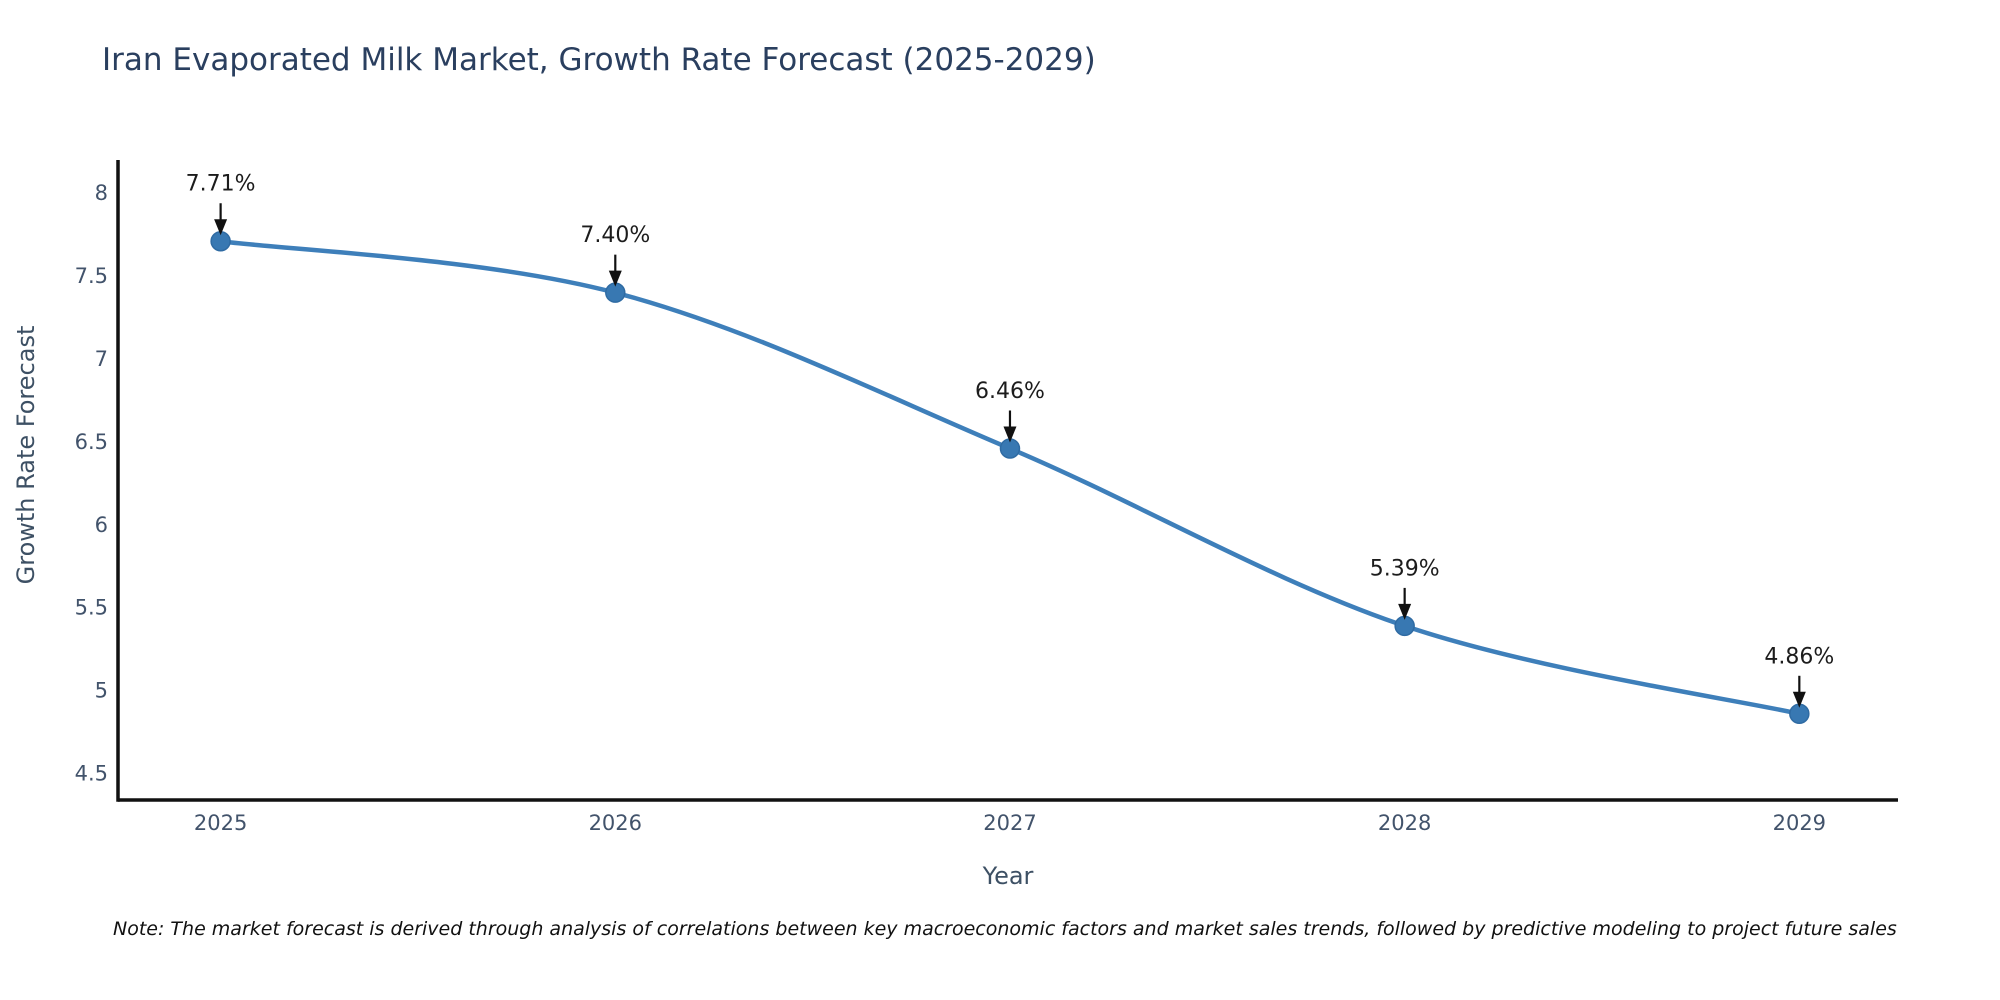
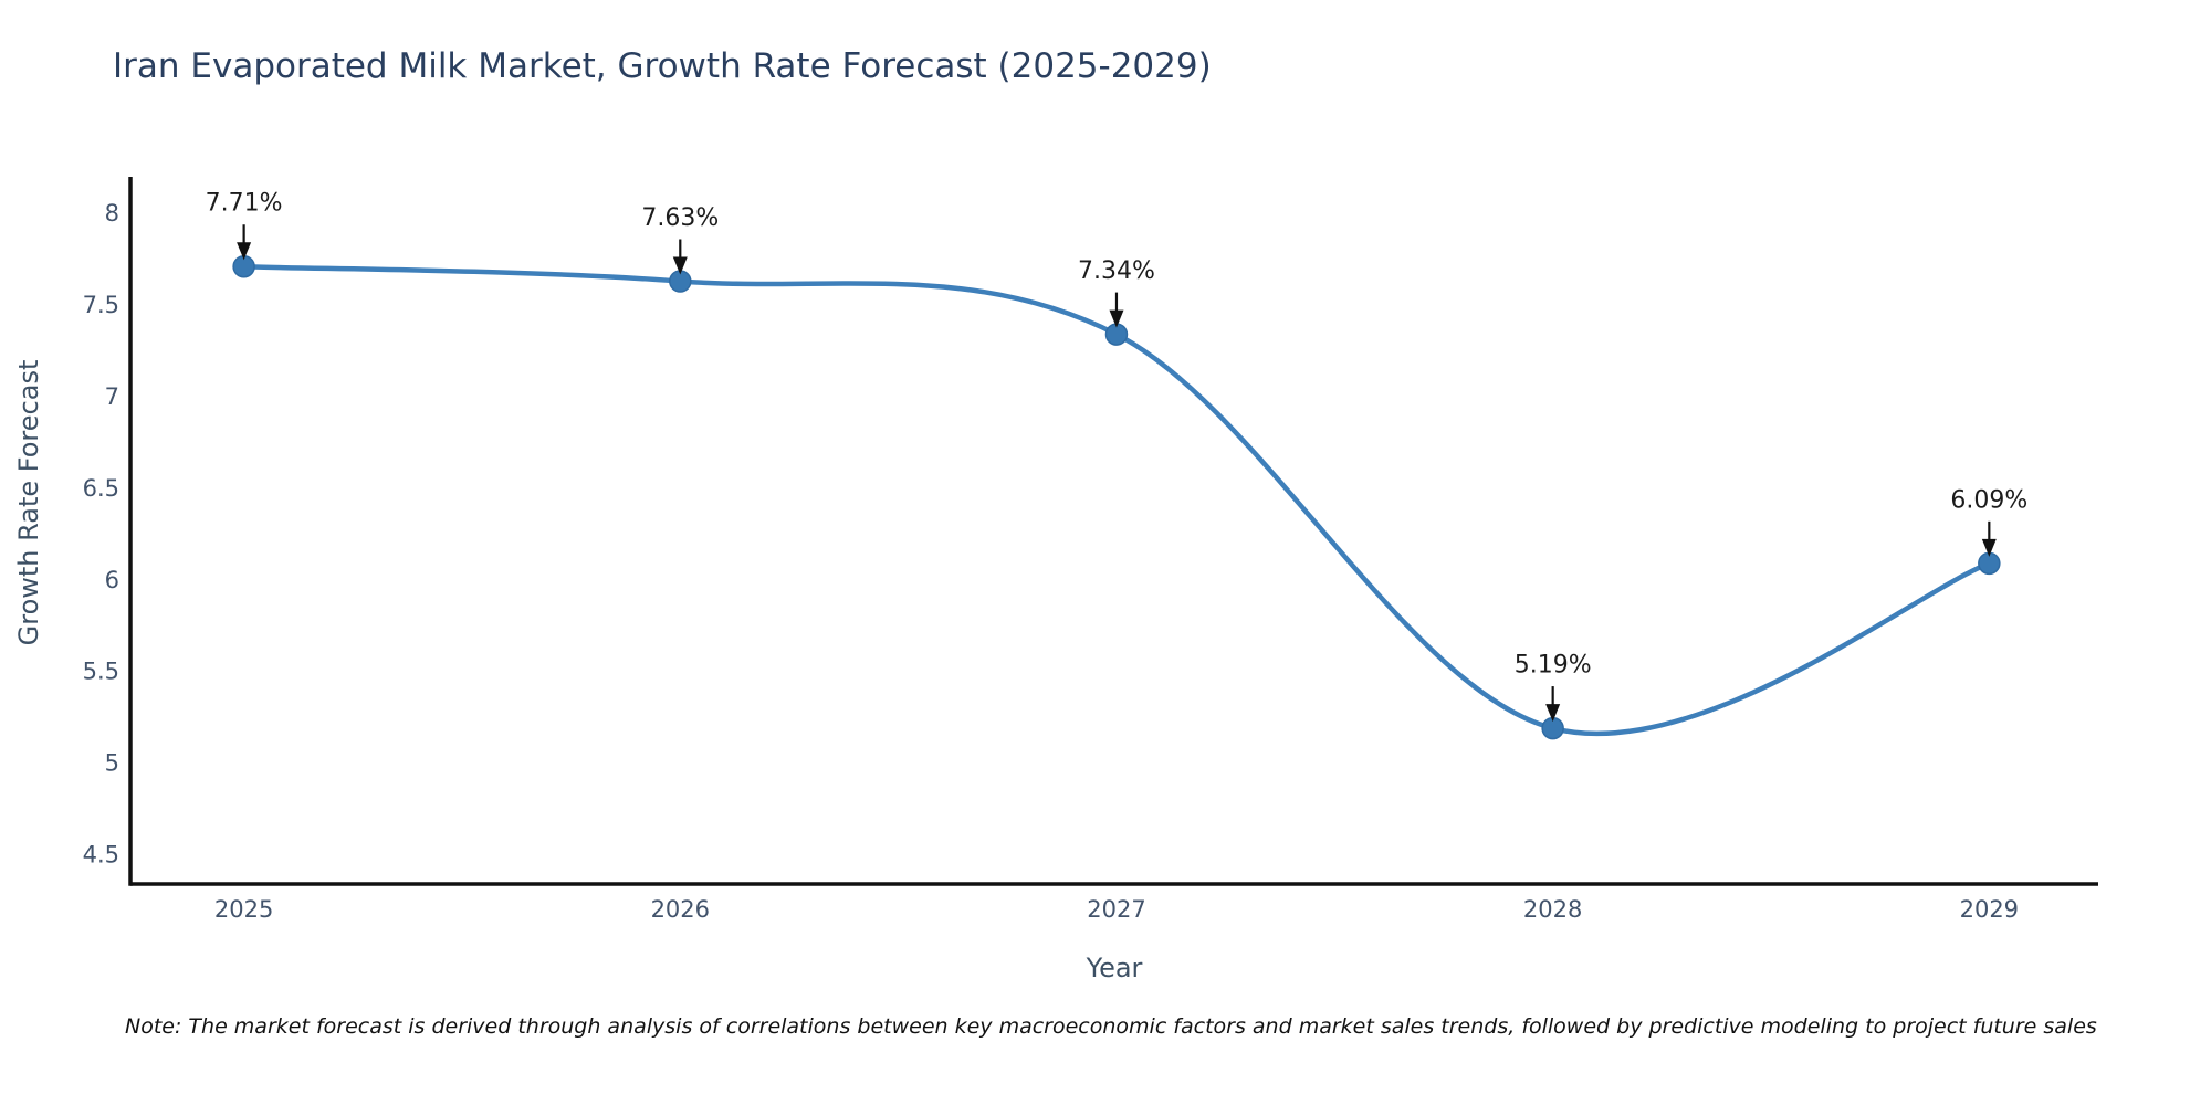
2026: 7.40% -> 7.63%
2027: 6.46% -> 7.34%
2028: 5.39% -> 5.19%
2029: 4.86% -> 6.09%
